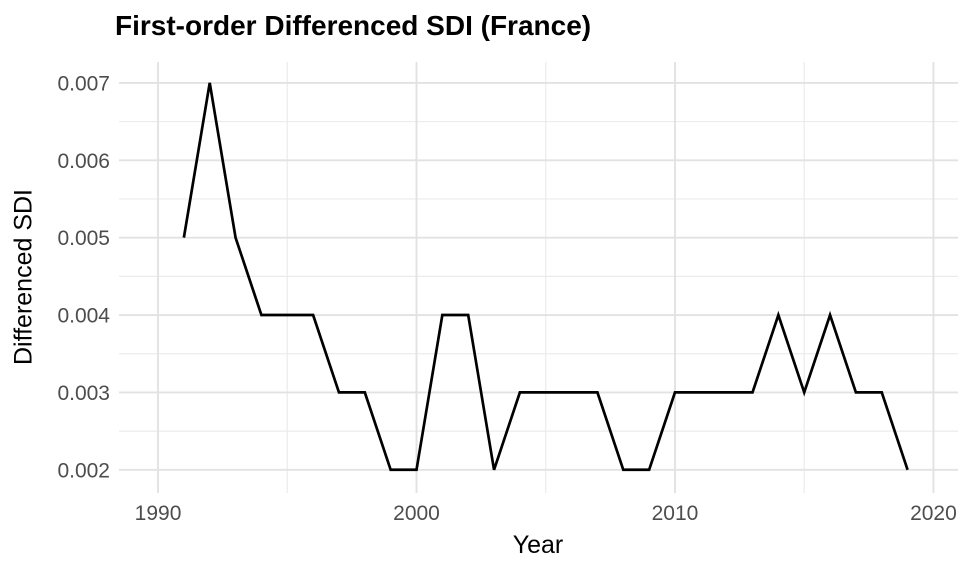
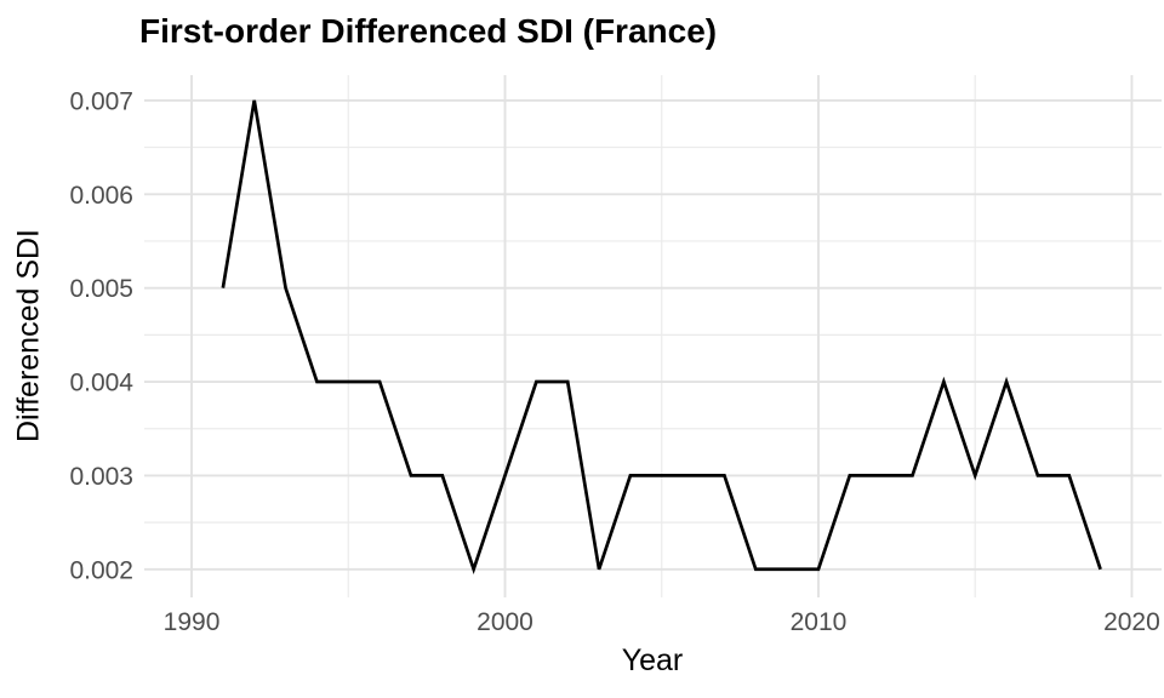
2000: 0.002 -> 0.003
2010: 0.003 -> 0.002
